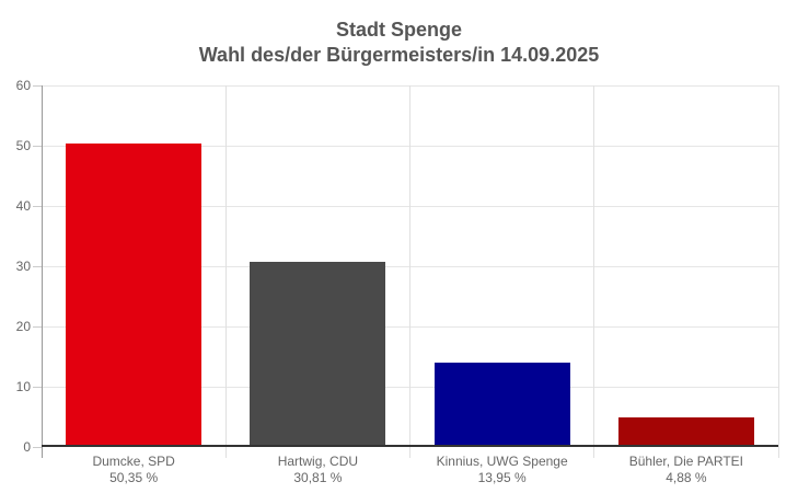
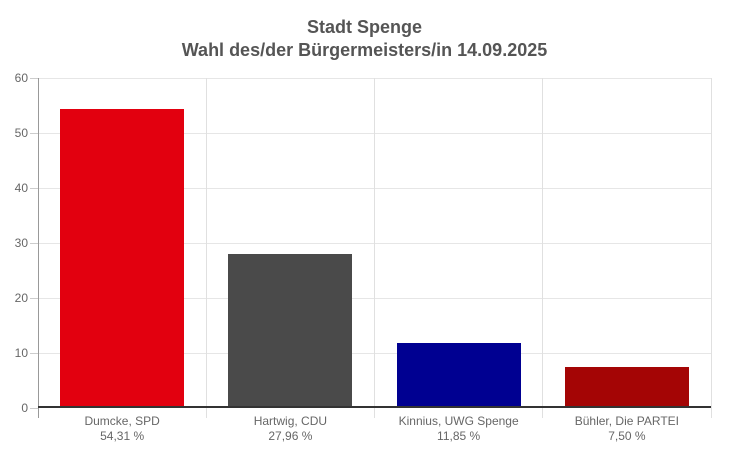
Dumcke, SPD: 50,35 -> 54,31
Hartwig, CDU: 30,81 -> 27,96
Kinnius, UWG Spenge: 13,95 -> 11,85
Bühler, Die PARTEI: 4,88 -> 7,50
